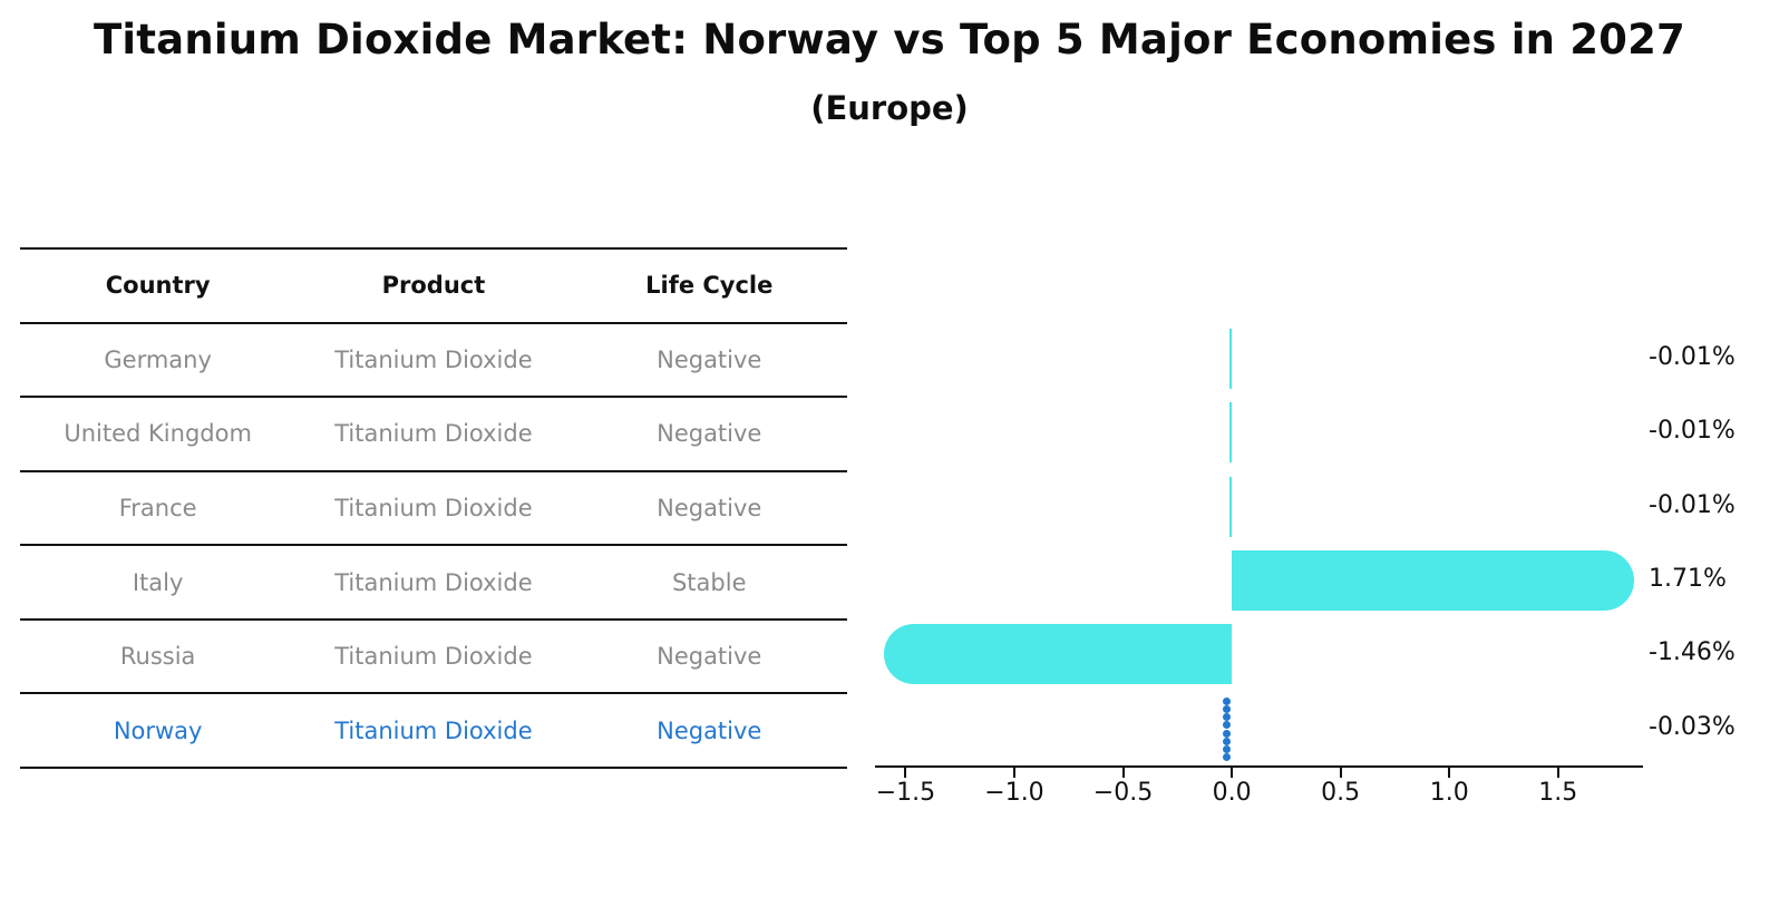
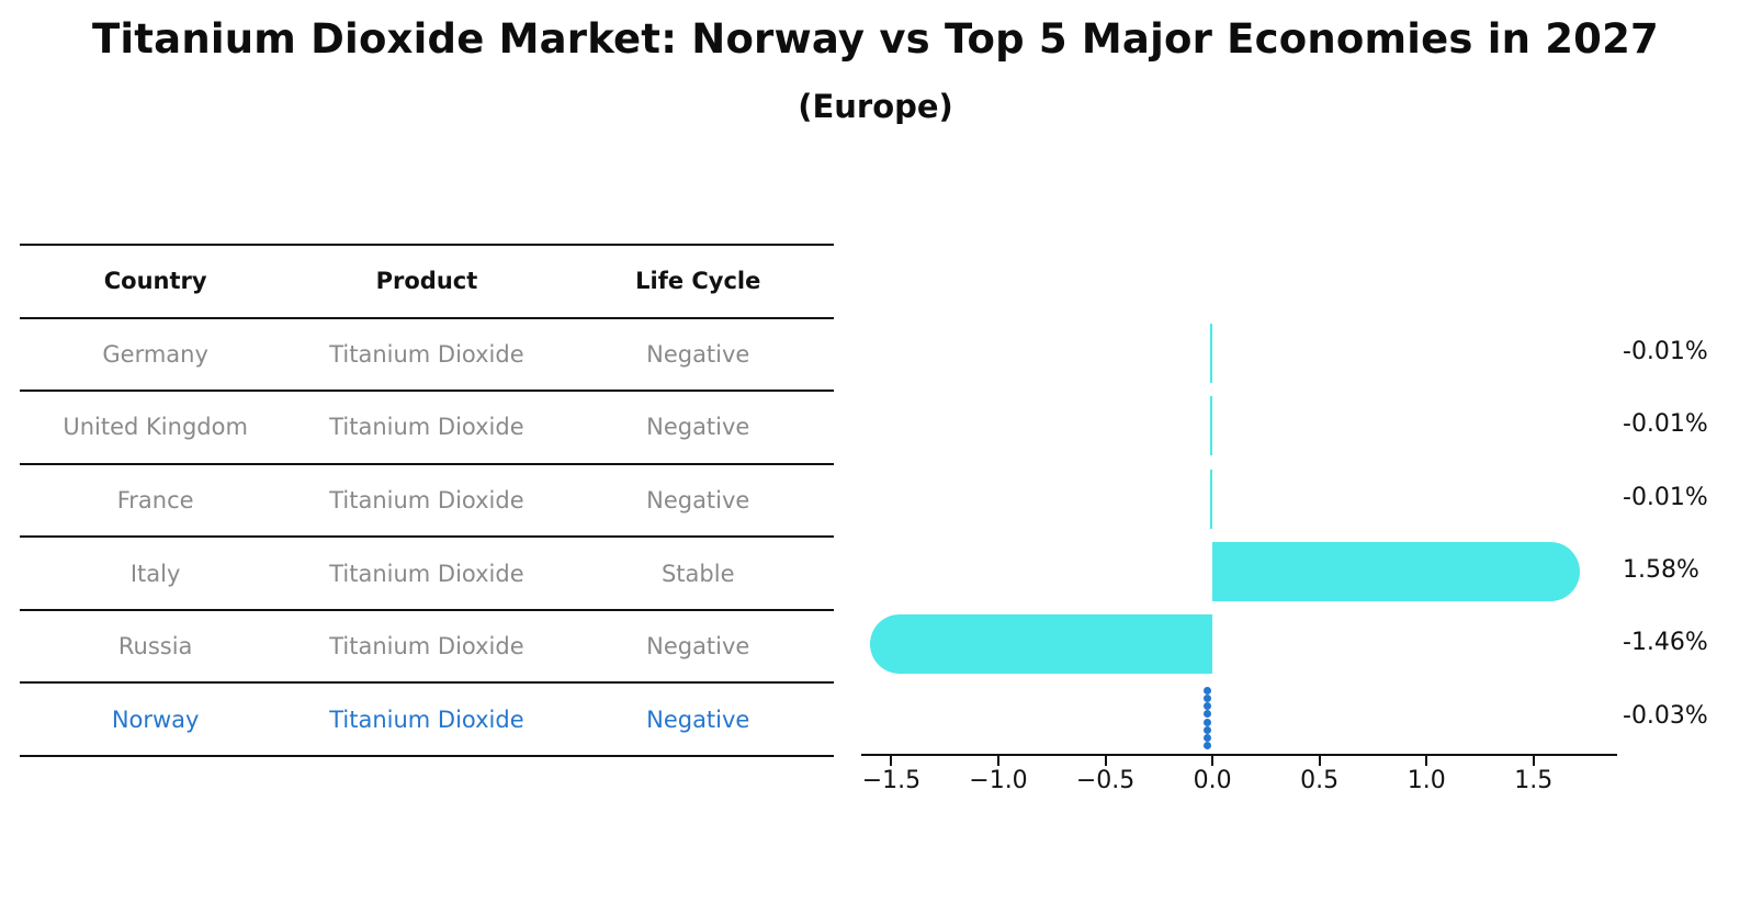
Italy: 1.71% -> 1.58%
